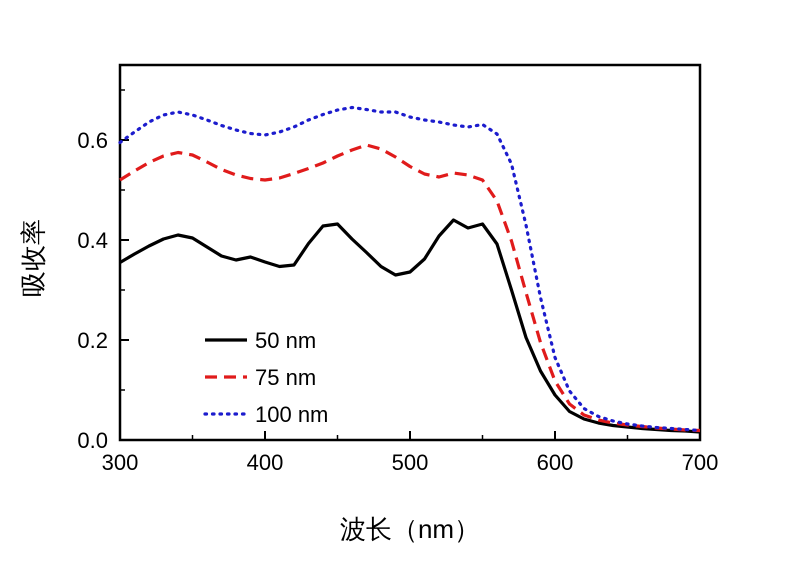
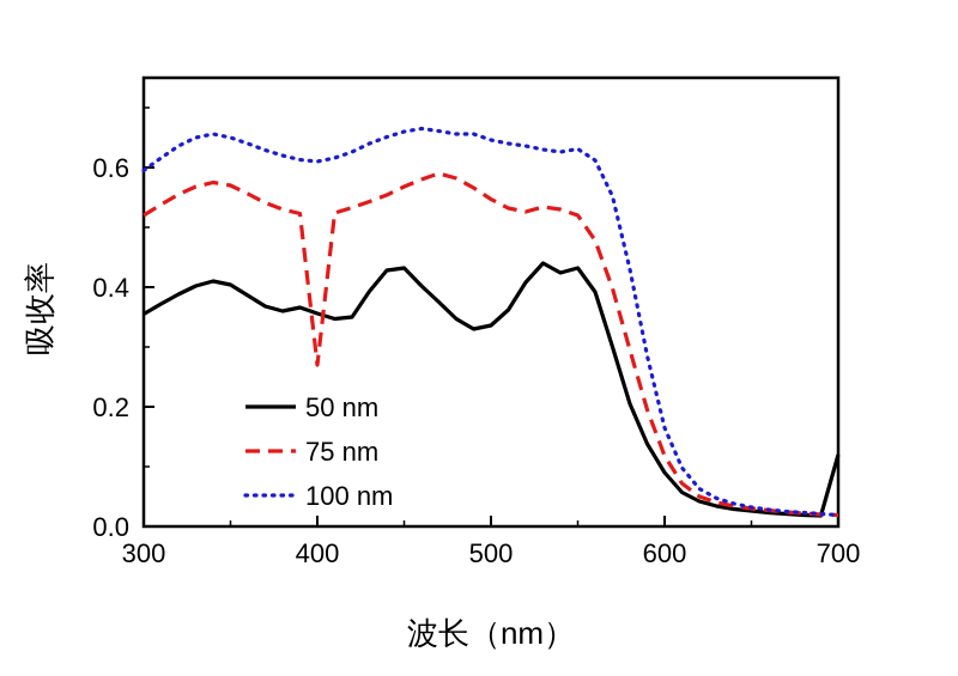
75 nm/400: 0.52 -> 0.27
50 nm/700: 0.02 -> 0.12
